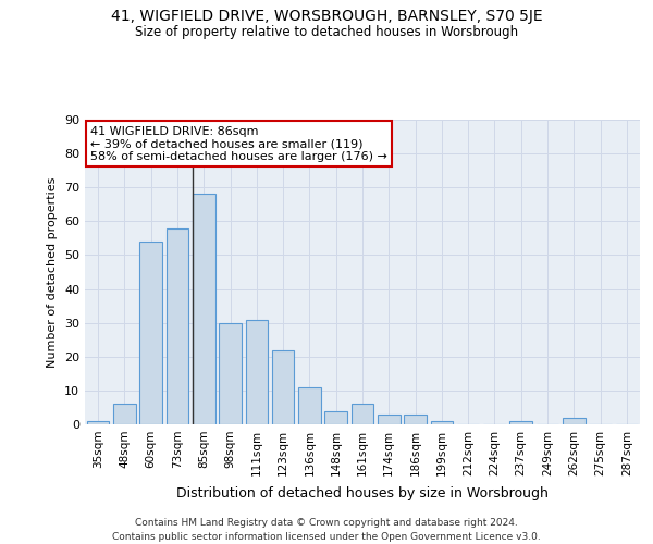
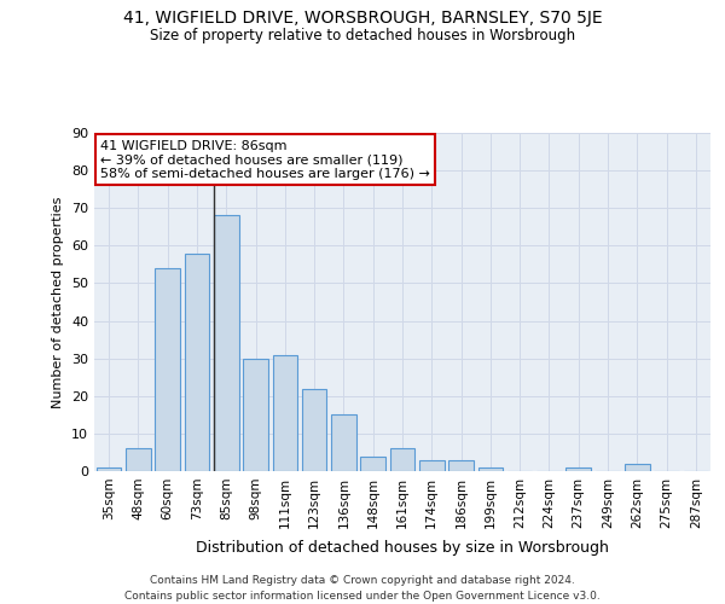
136sqm: 11 -> 15
